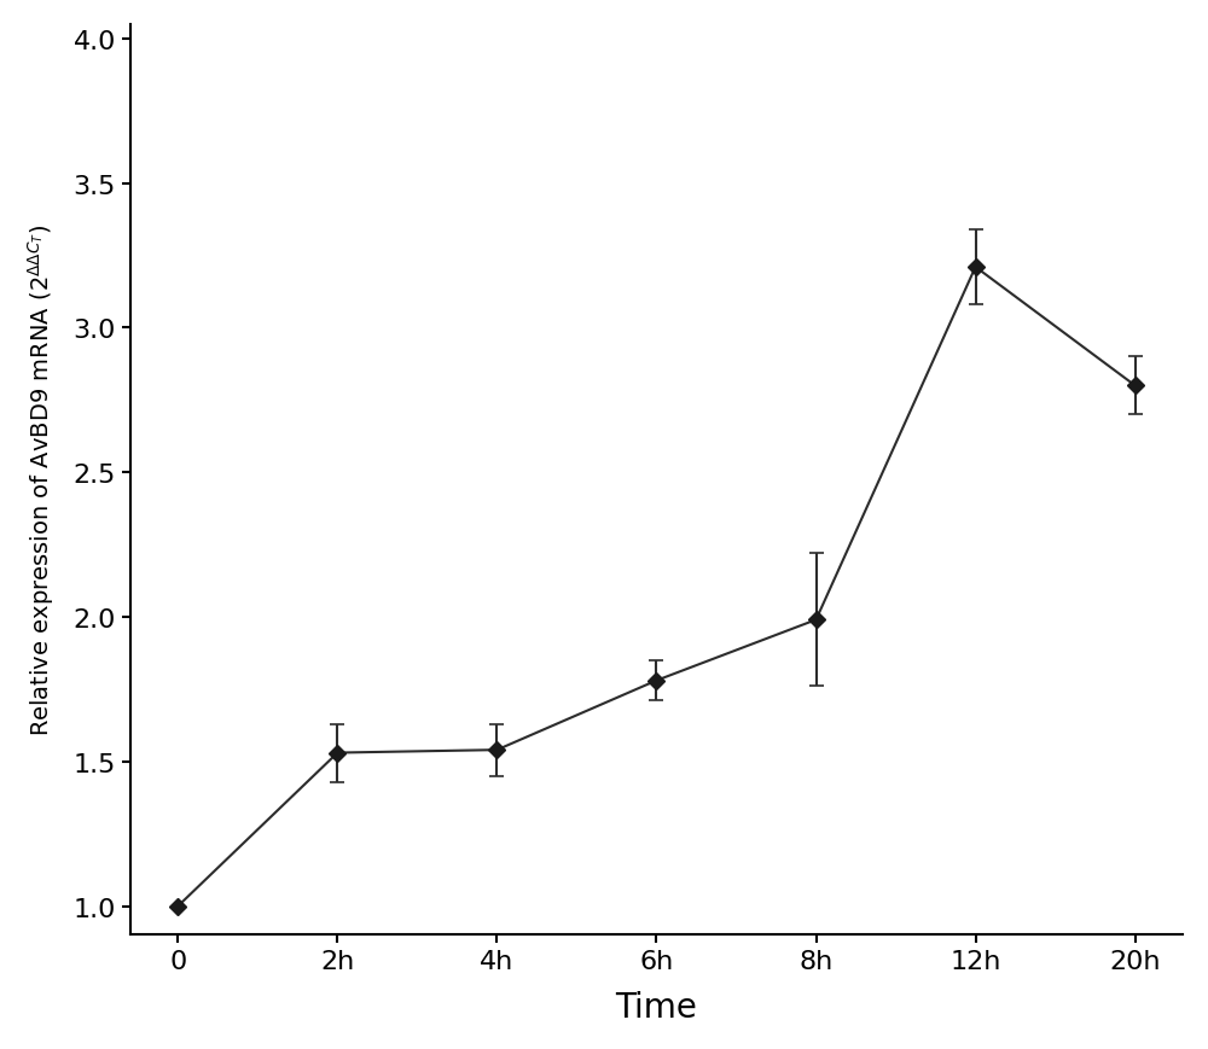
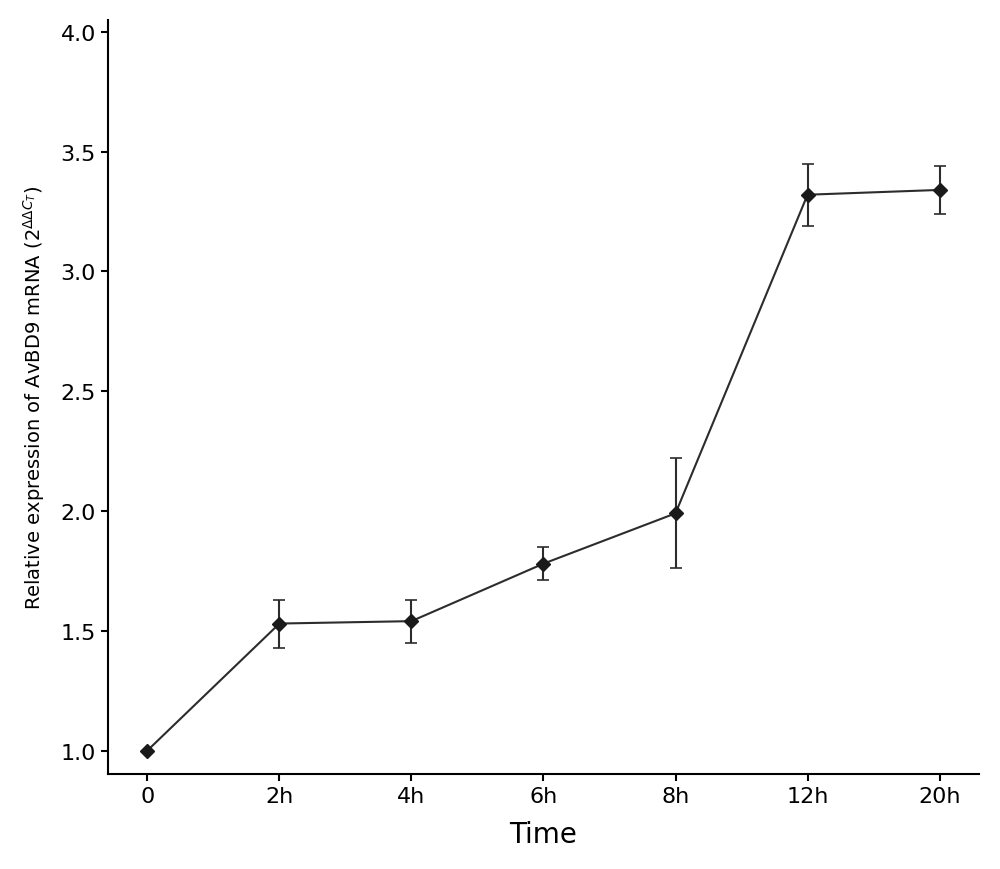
12h: 3.21 -> 3.32
20h: 2.80 -> 3.34
